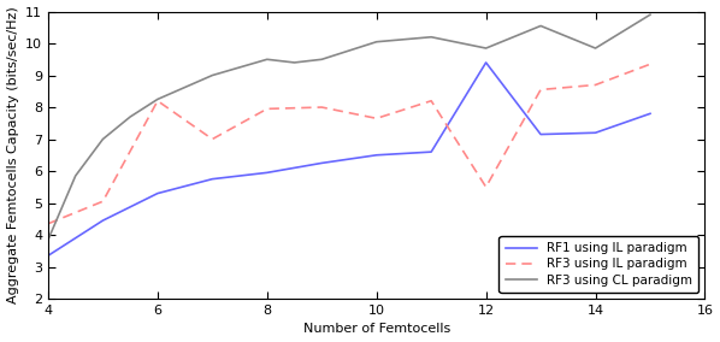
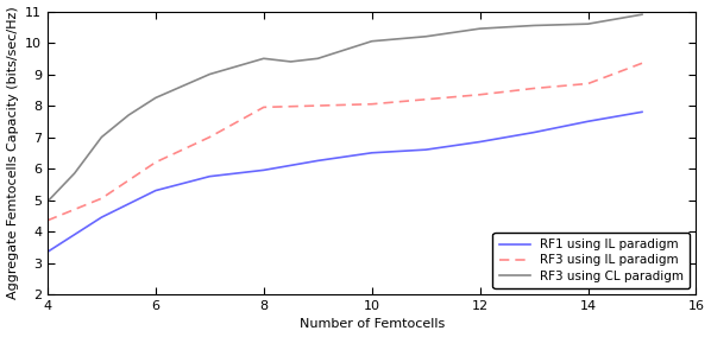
RF3 using CL paradigm/4: 3.85 -> 4.95
RF3 using IL paradigm/6: 8.20 -> 6.20
RF3 using IL paradigm/10: 7.65 -> 8.05
RF1 using IL paradigm/12: 9.40 -> 6.85
RF3 using IL paradigm/12: 5.50 -> 8.35
RF3 using CL paradigm/12: 9.85 -> 10.45
RF1 using IL paradigm/14: 7.20 -> 7.50
RF3 using CL paradigm/14: 9.85 -> 10.60
